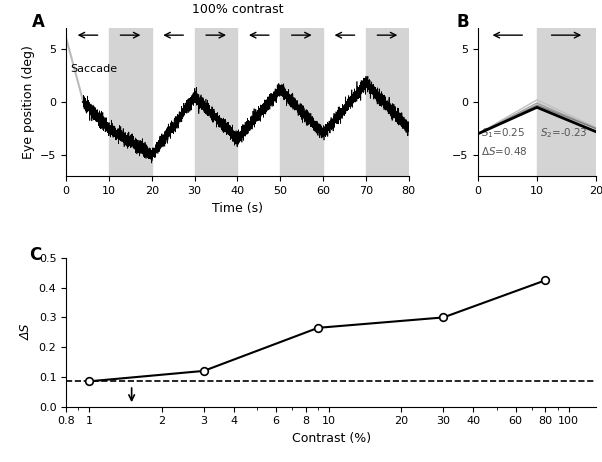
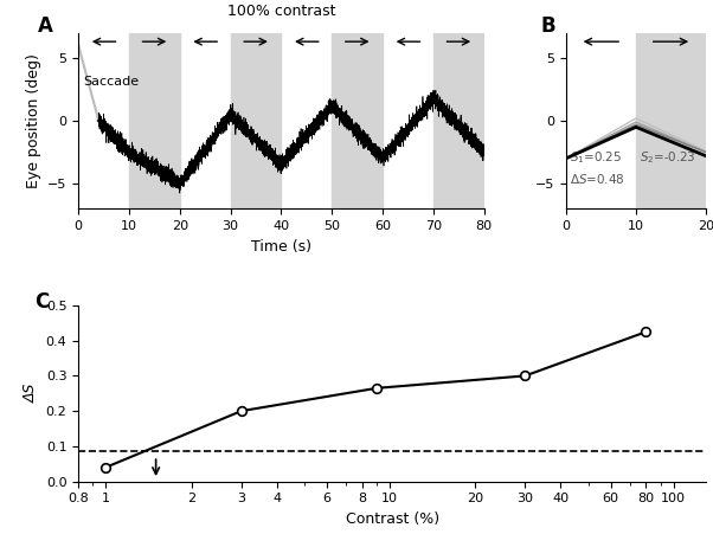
1: 0.085 -> 0.040
3: 0.120 -> 0.200
